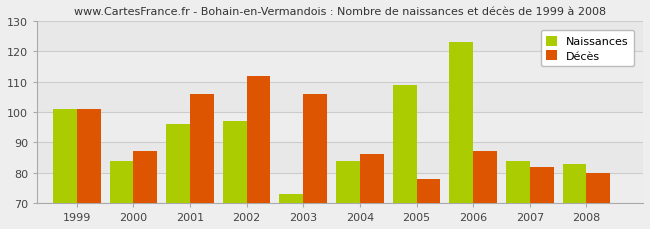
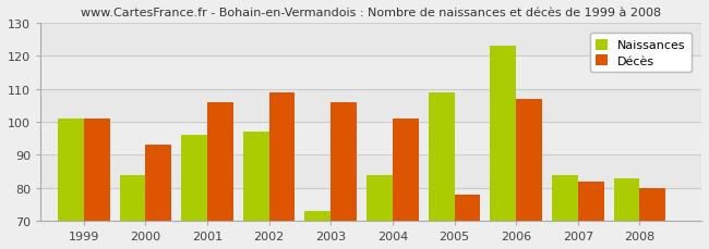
Décès/2000: 87 -> 93
Décès/2002: 112 -> 109
Décès/2004: 86 -> 101
Décès/2006: 87 -> 107
